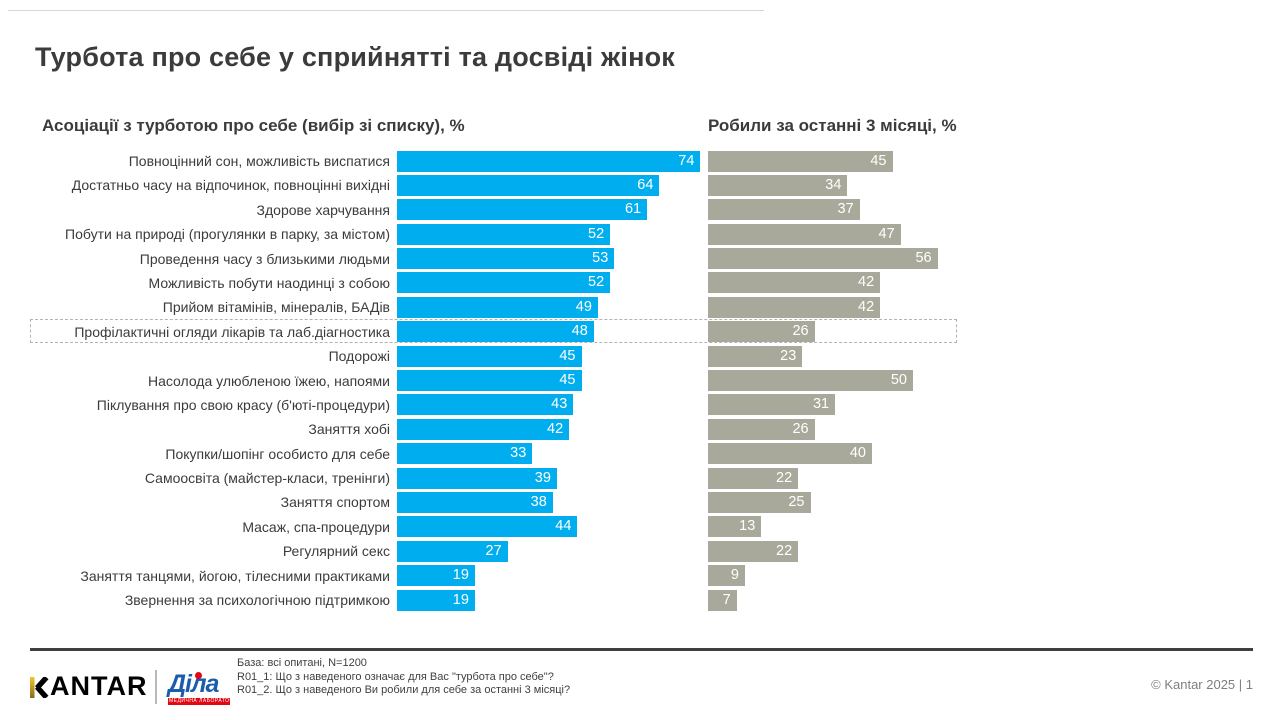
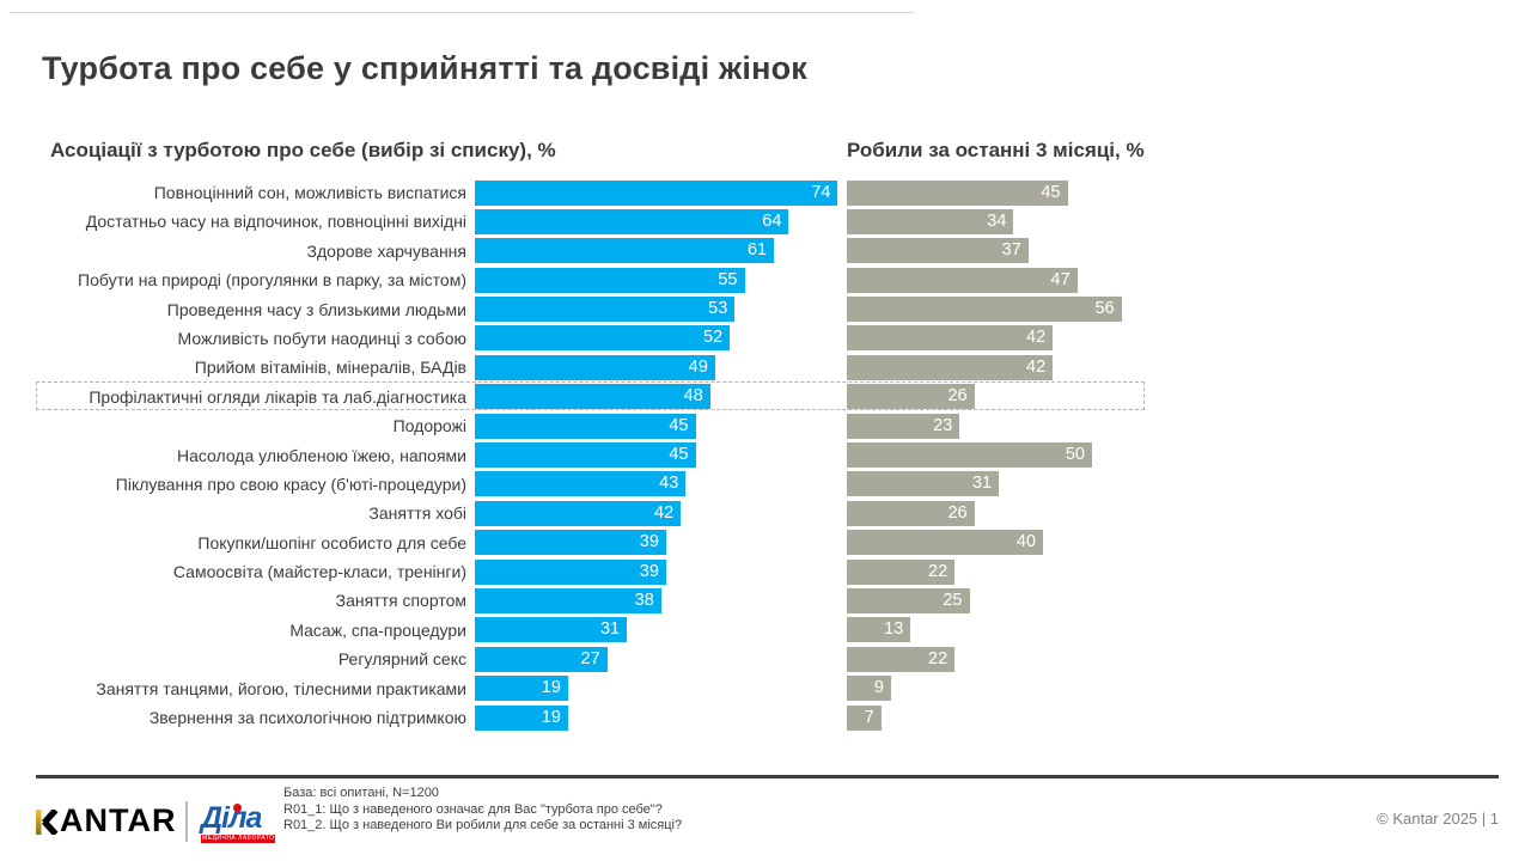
Асоціації з турботою про себе (вибір зі списку), %/Побути на природі (прогулянки в парку, за містом): 52 -> 55
Асоціації з турботою про себе (вибір зі списку), %/Покупки/шопінг особисто для себе: 33 -> 39
Асоціації з турботою про себе (вибір зі списку), %/Масаж, спа-процедури: 44 -> 31
